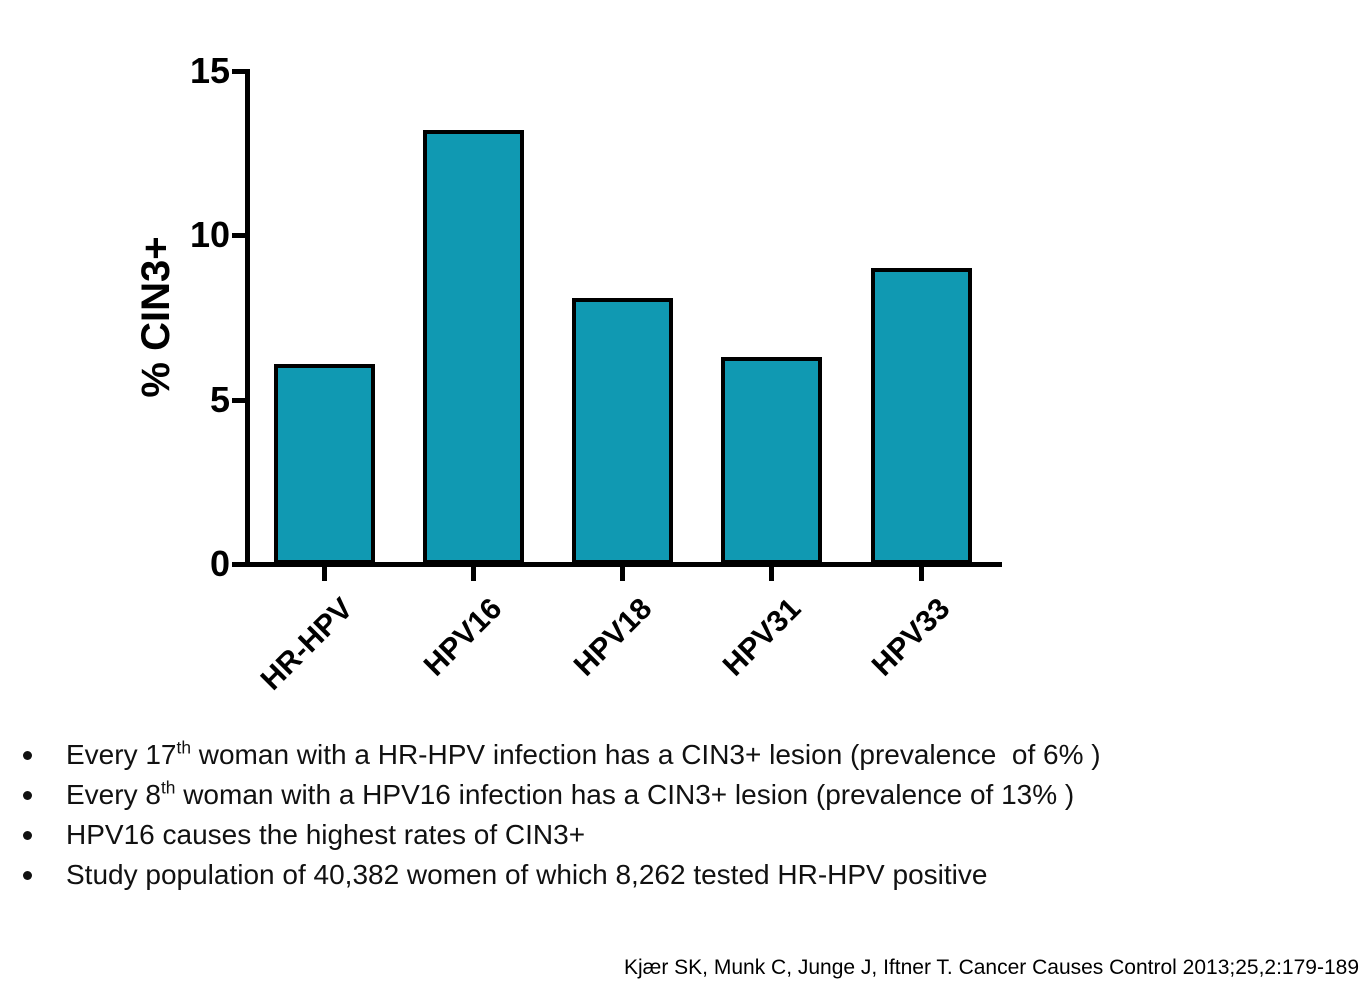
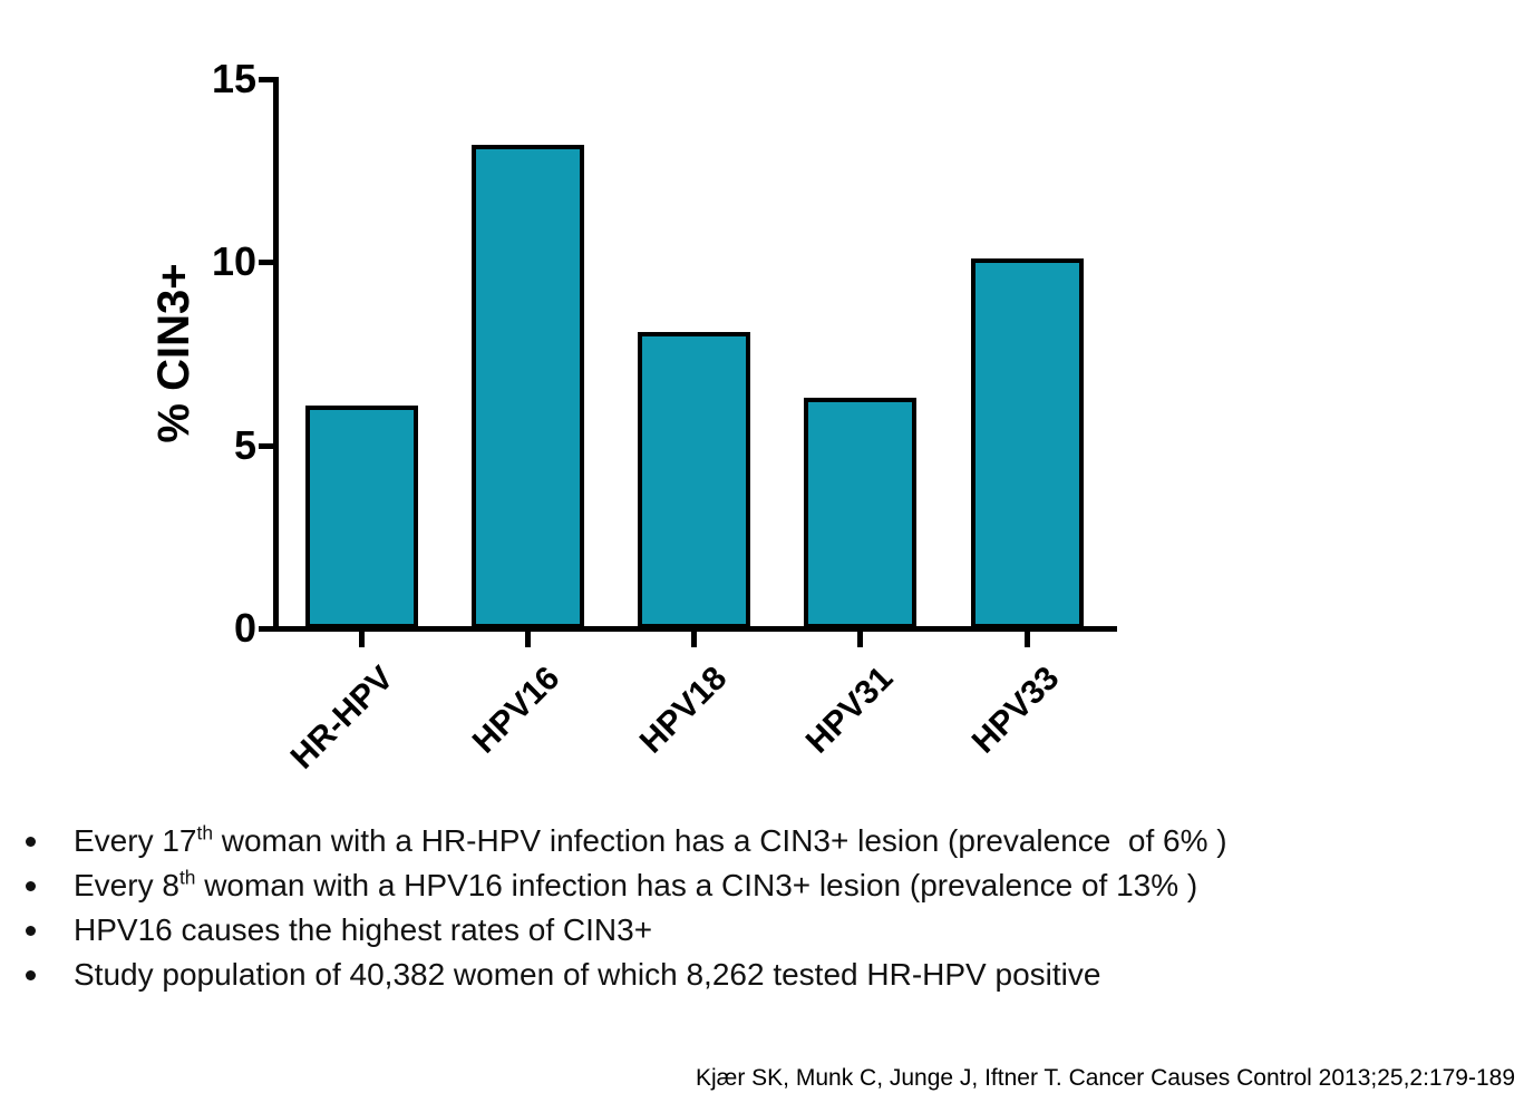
HPV33: 9.0 -> 10.1
